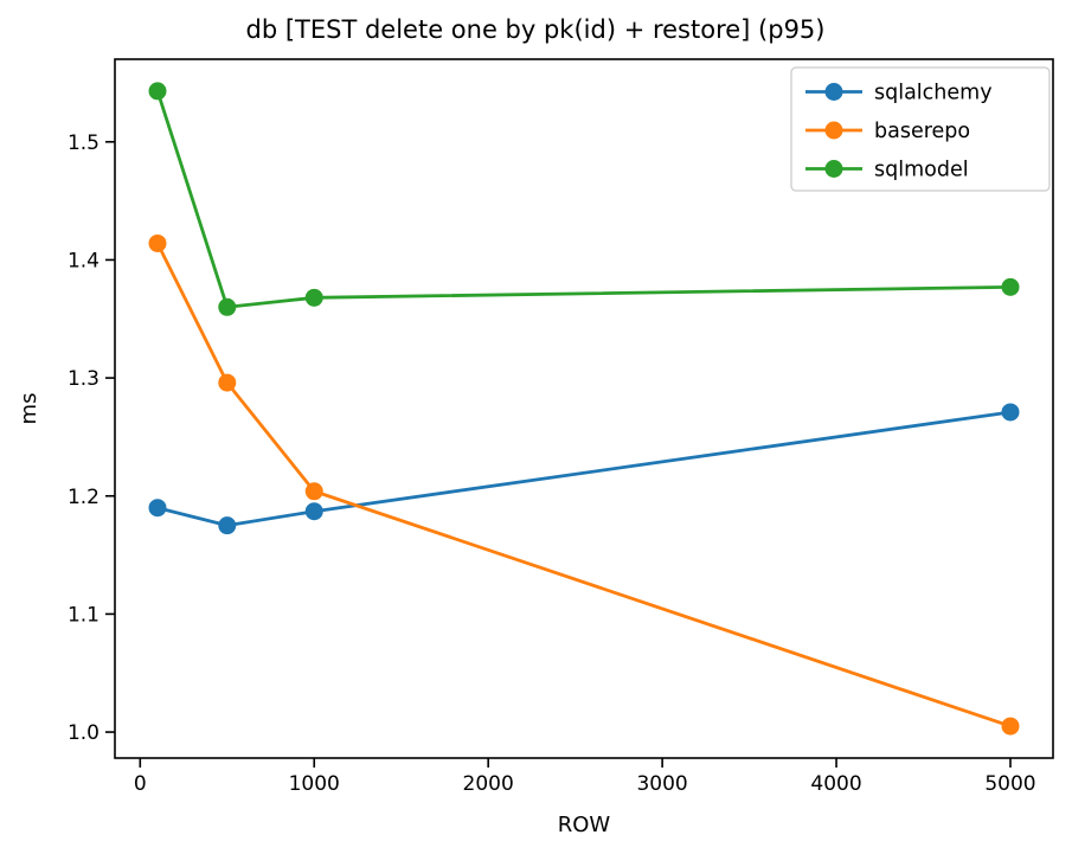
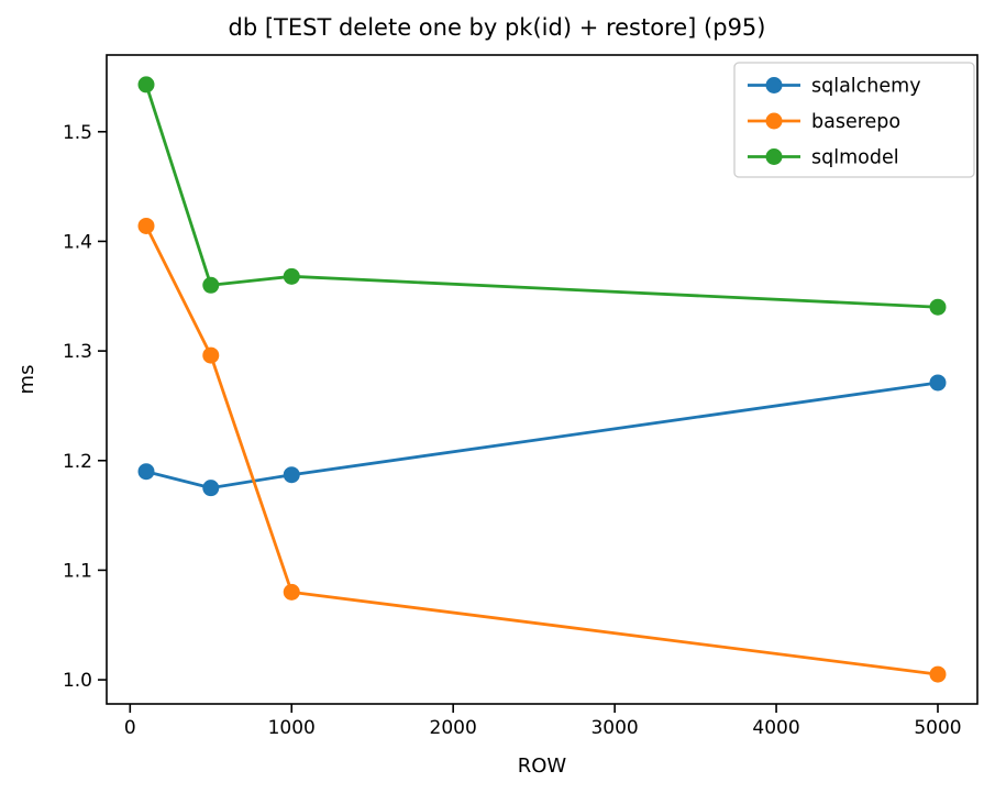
baserepo/1000: 1.20 -> 1.08
sqlmodel/5000: 1.38 -> 1.34
